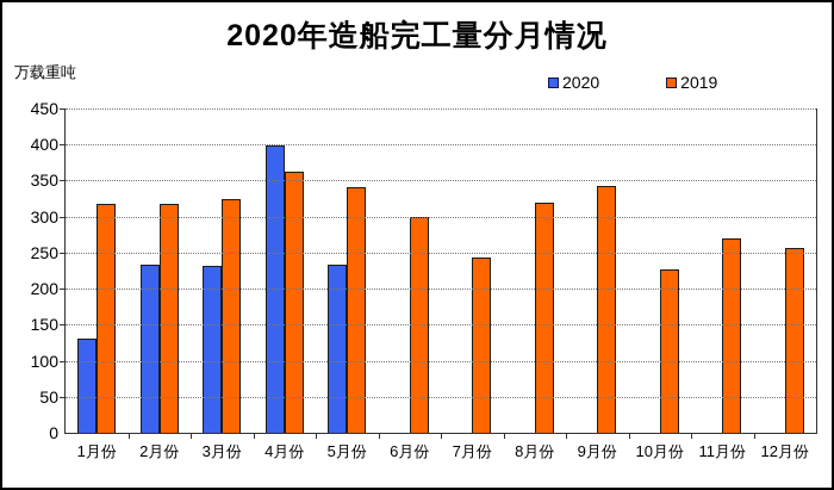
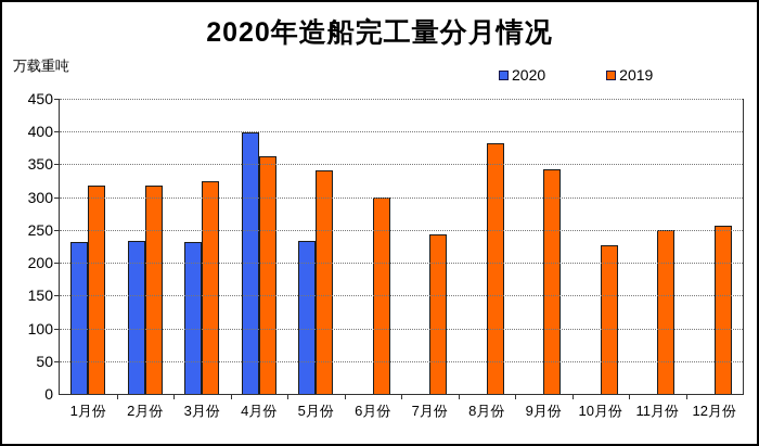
2020/1月份: 130 -> 230
2019/8月份: 320 -> 380
2019/11月份: 270 -> 250
